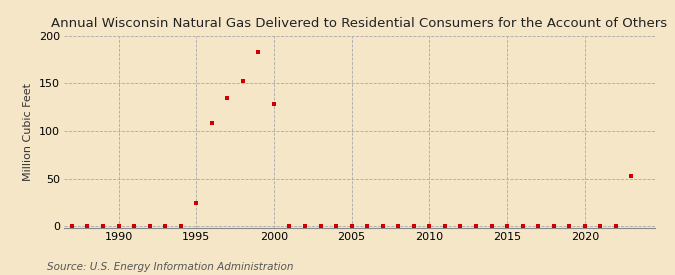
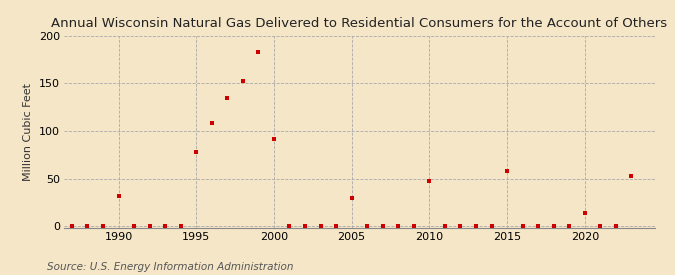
1990: 0 -> 32
1995: 25 -> 78
2000: 128 -> 92
2005: 0 -> 30
2010: 0 -> 48
2015: 0 -> 58
2020: 0 -> 14
